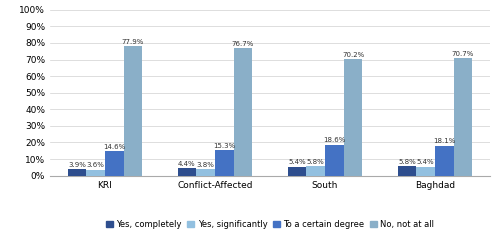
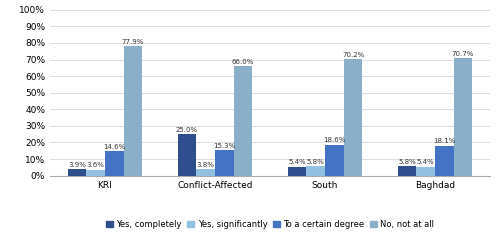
Yes, completely/Conflict-Affected: 4% -> 25%
No, not at all/Conflict-Affected: 77% -> 66%
